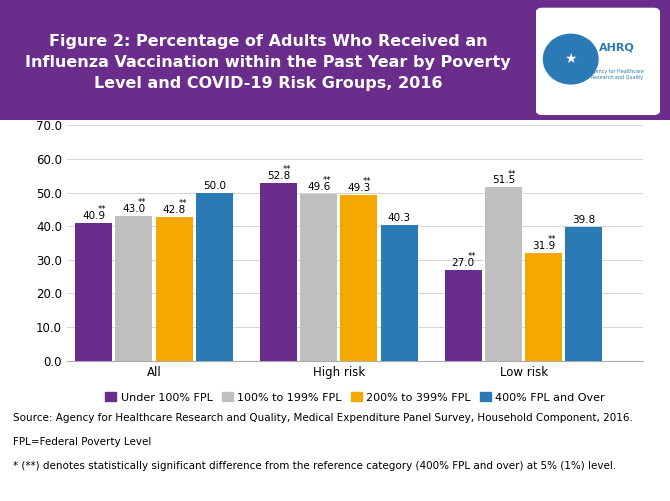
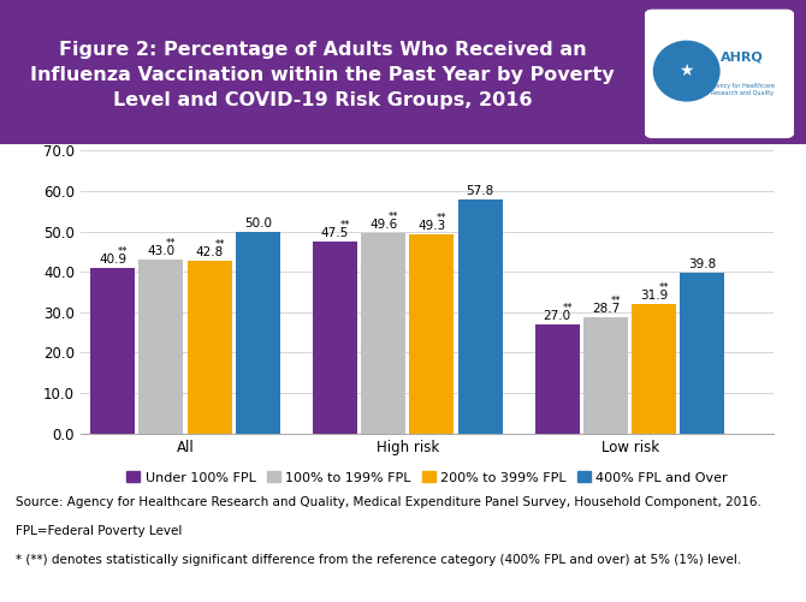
Under 100% FPL/High risk: 52.8 -> 47.5
400% FPL and Over/High risk: 40.3 -> 57.8
100% to 199% FPL/Low risk: 51.5 -> 28.7
